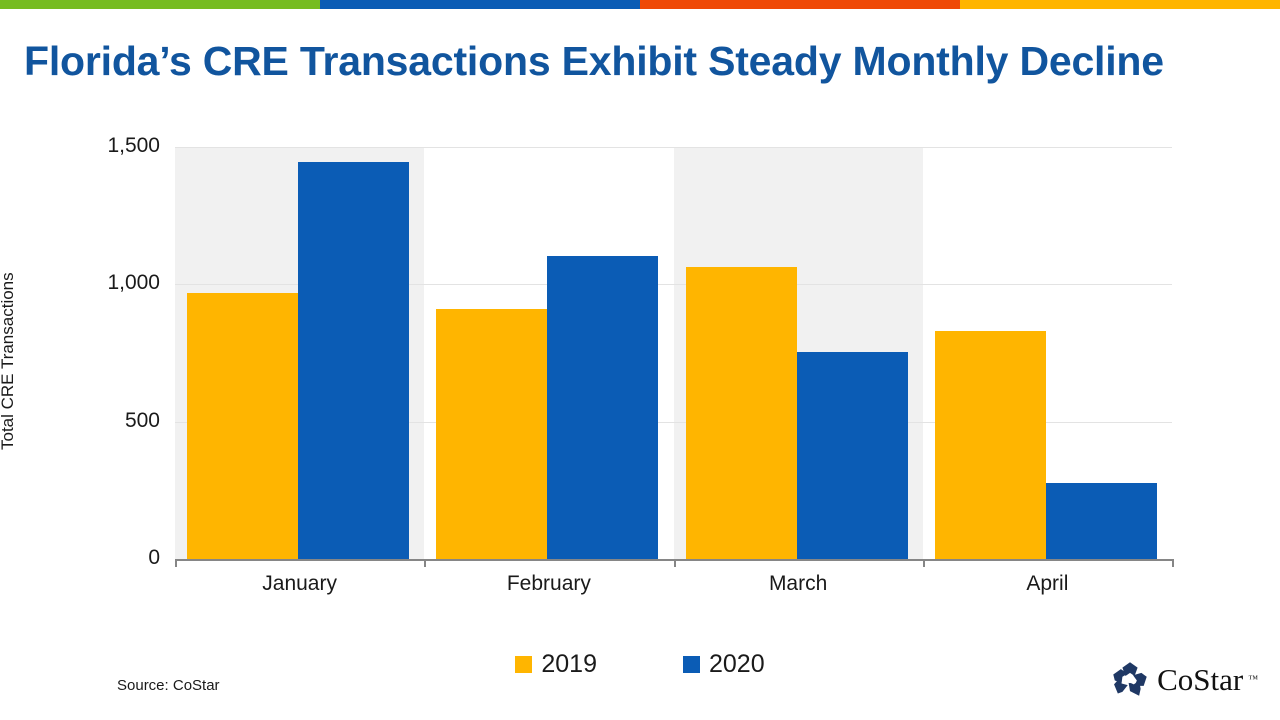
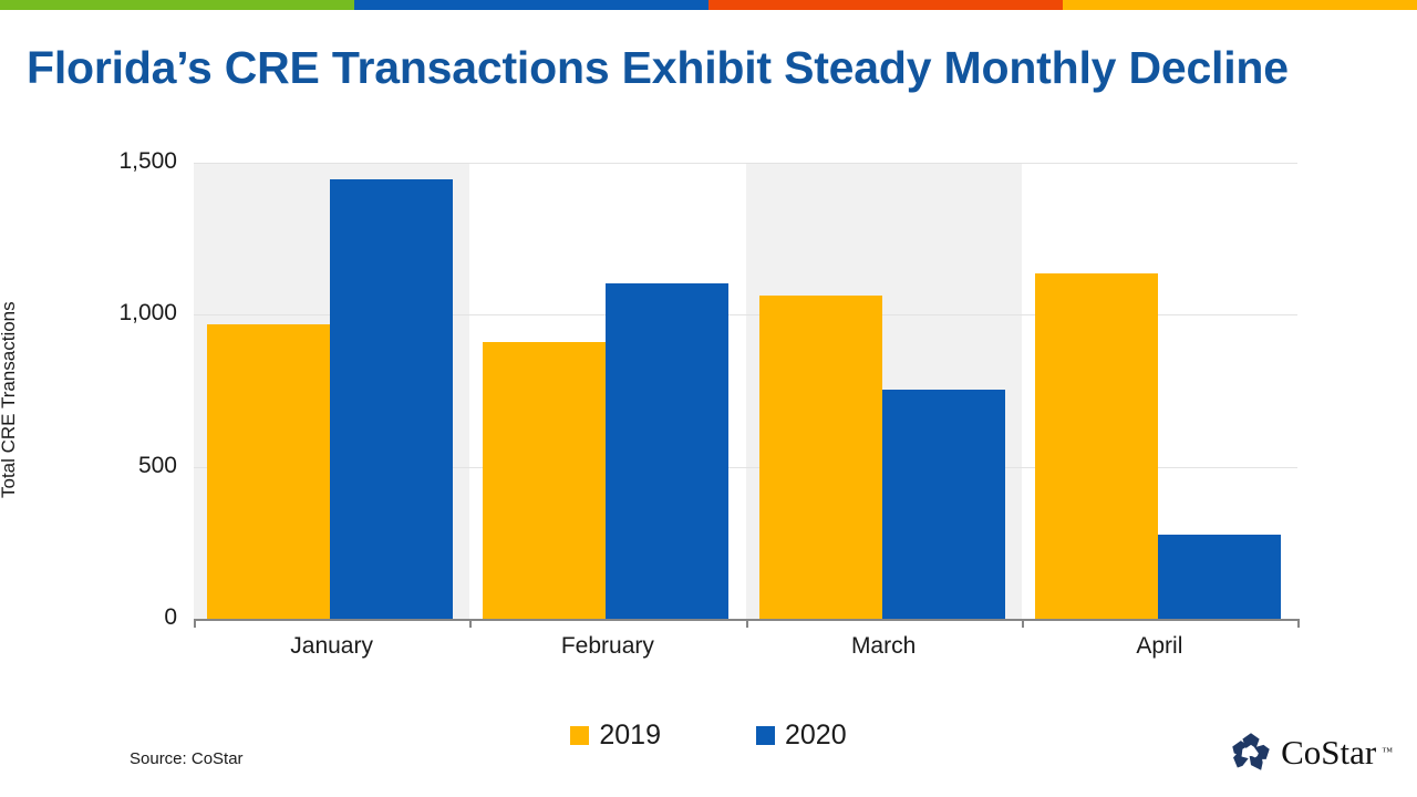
2019/April: 830 -> 1140
